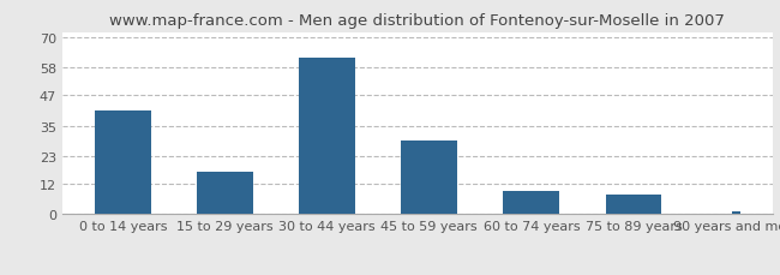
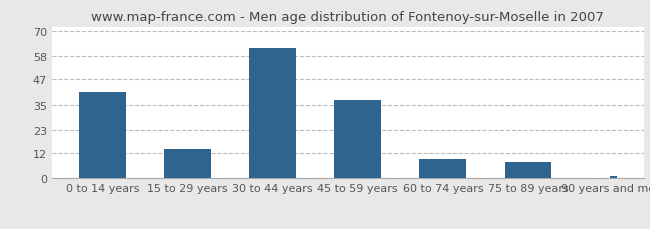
15 to 29 years: 17 -> 14
45 to 59 years: 29 -> 37
